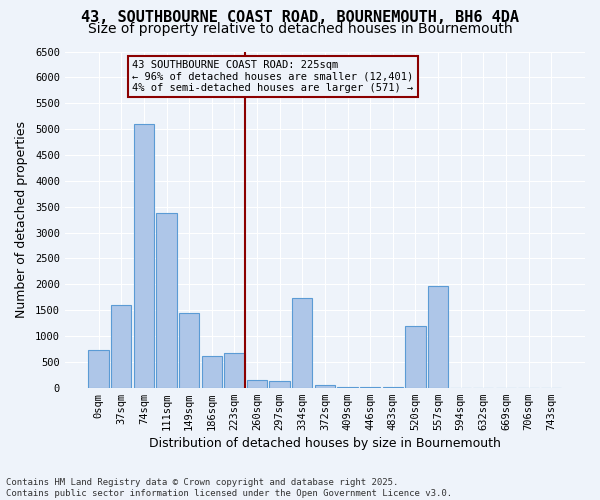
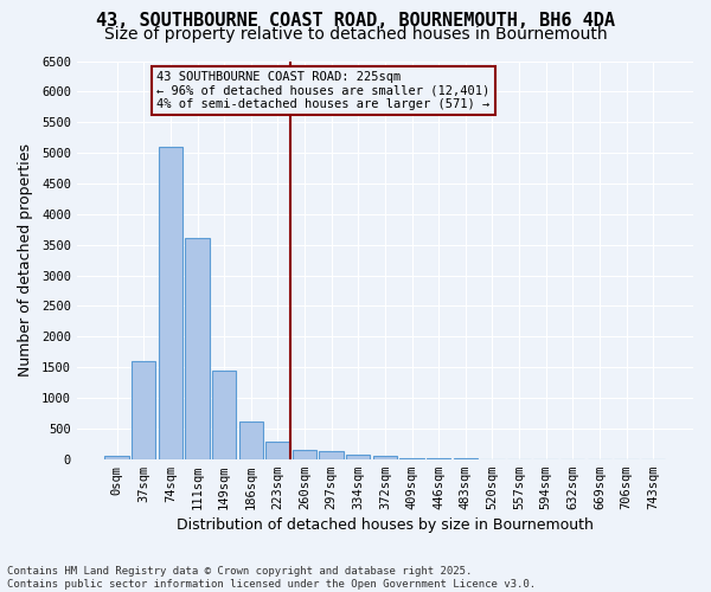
0sqm: 720 -> 50
111sqm: 3380 -> 3600
223sqm: 680 -> 290
334sqm: 1740 -> 80
520sqm: 1200 -> 0
557sqm: 1960 -> 0
